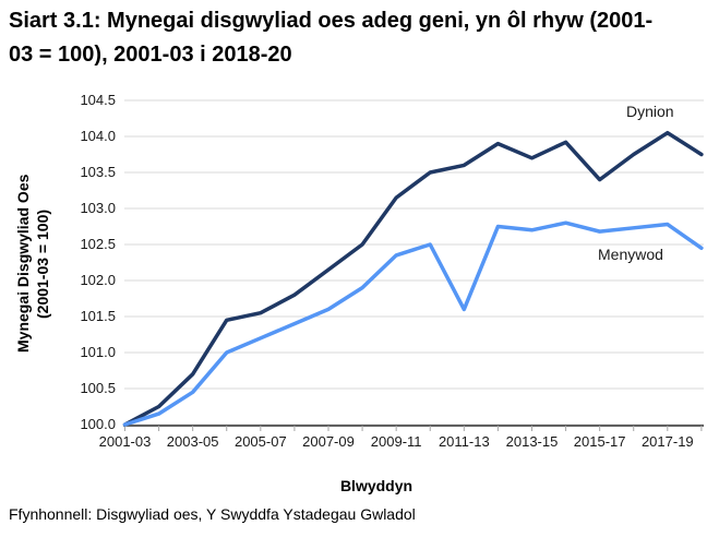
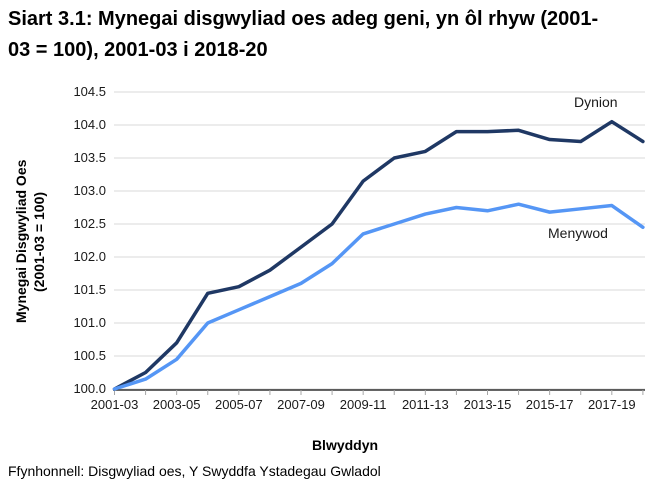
Menywod/2011-13: 101.6 -> 102.7
Dynion/2013-15: 103.7 -> 103.9
Dynion/2015-17: 103.4 -> 103.8
